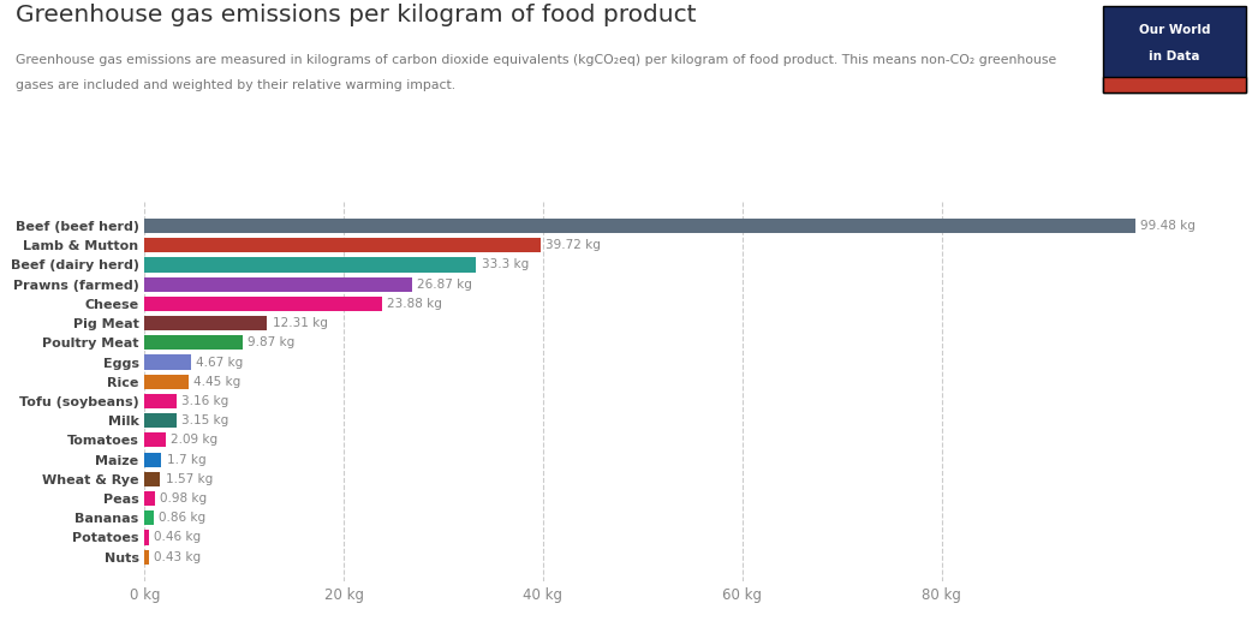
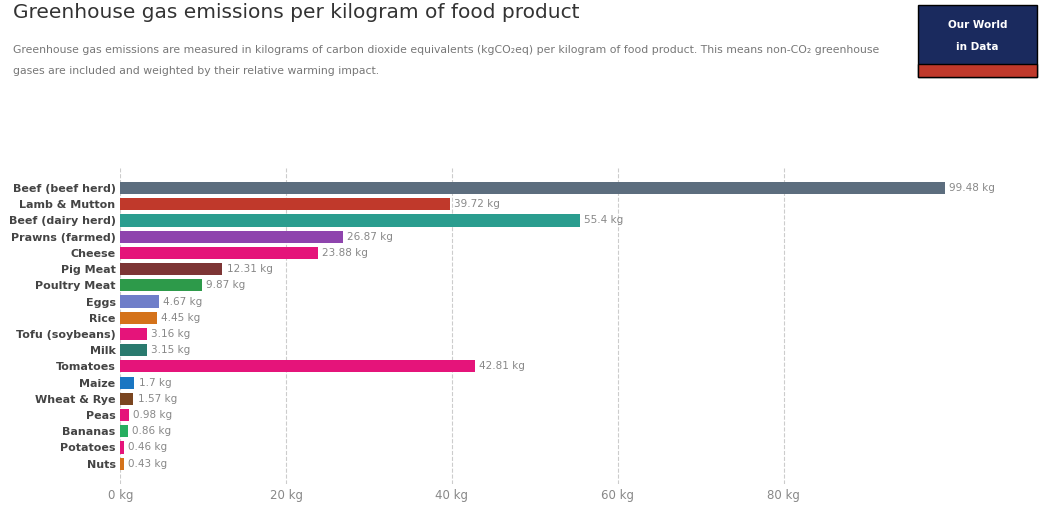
Beef (dairy herd): 33.3 -> 55.4
Tomatoes: 2.09 -> 42.81
